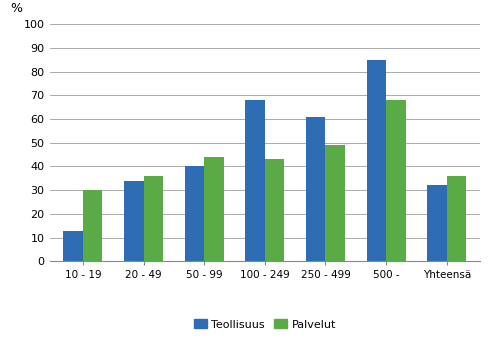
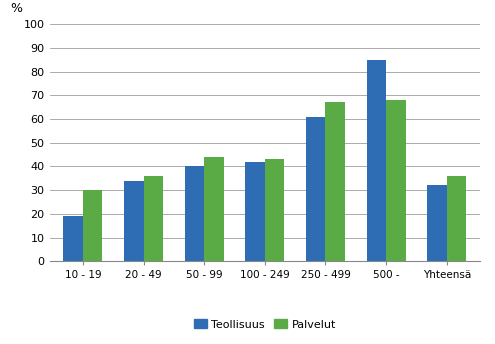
Teollisuus/10 - 19: 13 -> 19
Teollisuus/100 - 249: 68 -> 42
Palvelut/250 - 499: 49 -> 67
